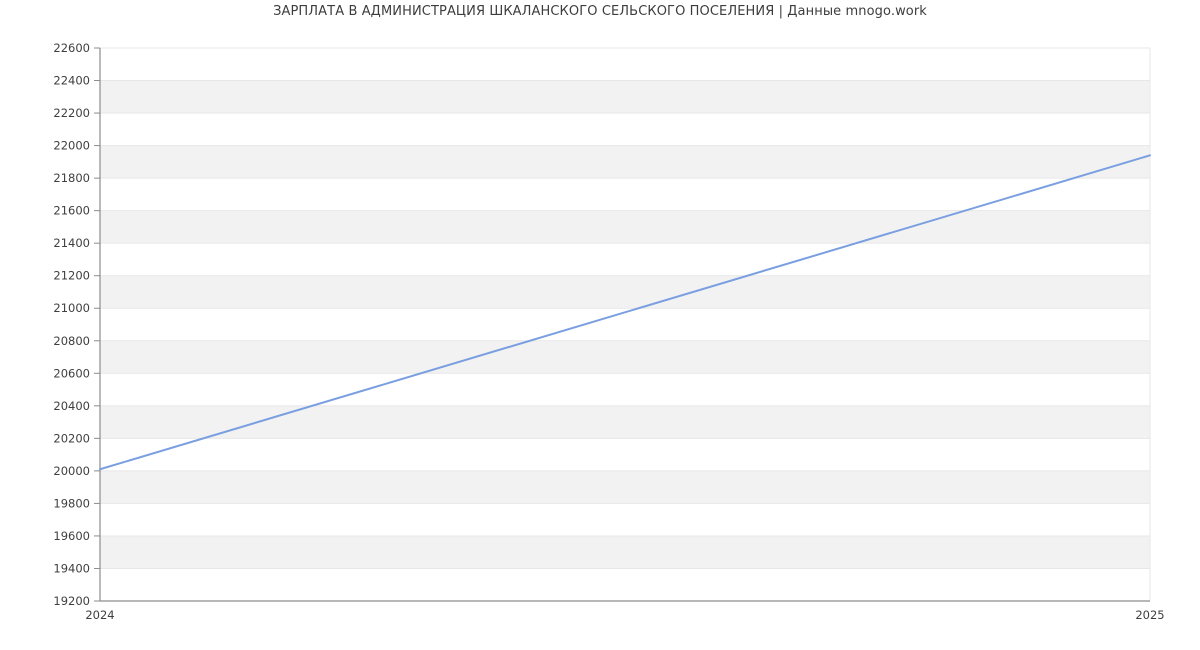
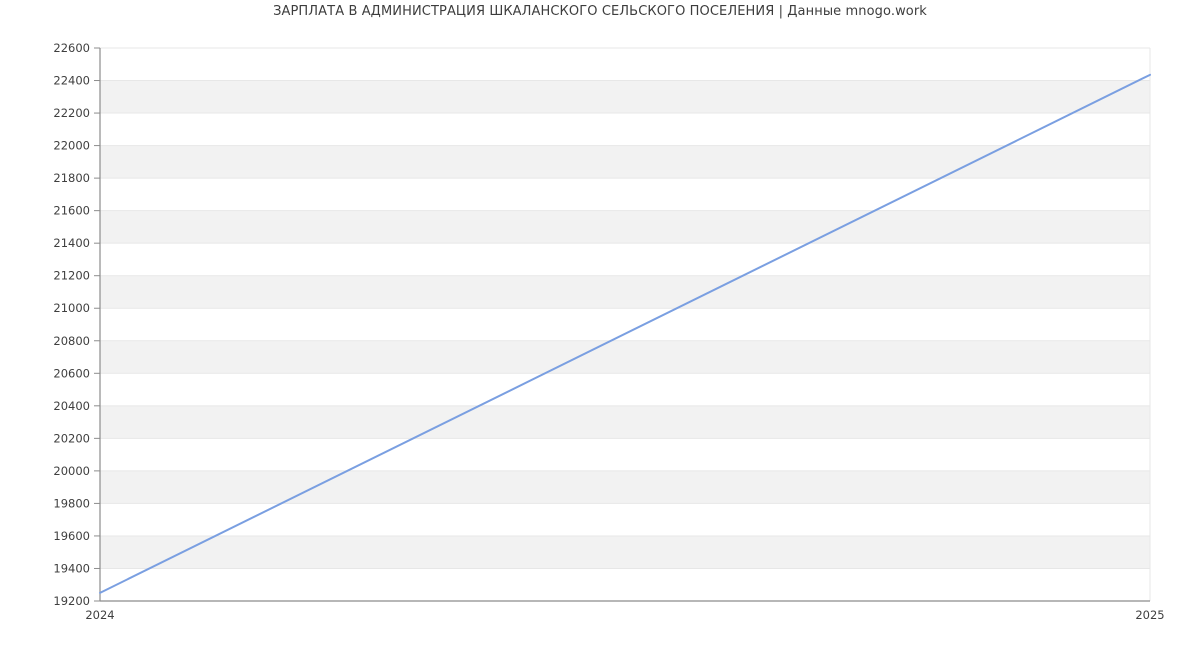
2024: 20010 -> 19250
2025: 21940 -> 22440
